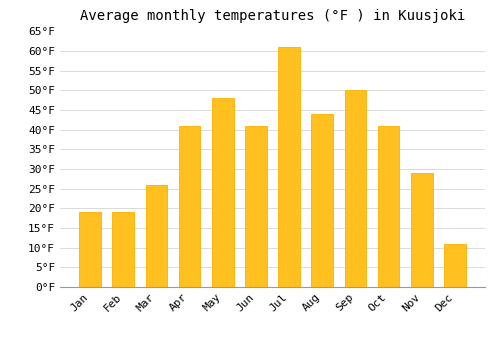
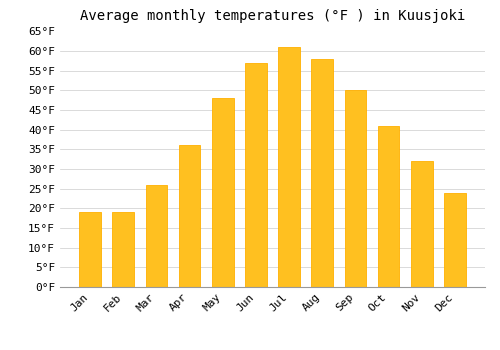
Apr: 41°F -> 36°F
Jun: 41°F -> 57°F
Aug: 44°F -> 58°F
Nov: 29°F -> 32°F
Dec: 11°F -> 24°F
